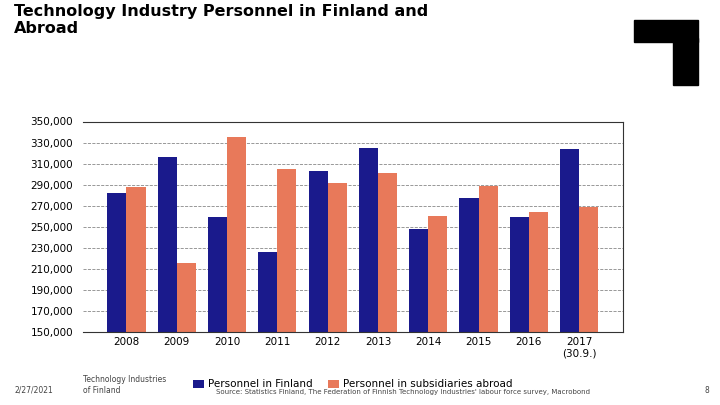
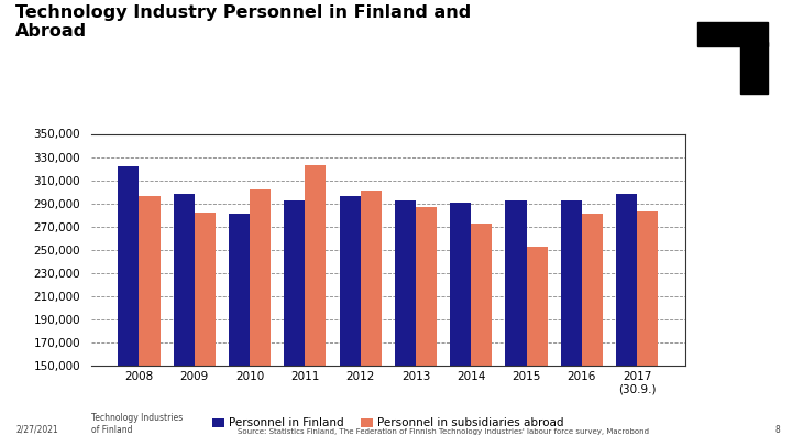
Personnel in Finland/2008: 282,000 -> 322,000
Personnel in subsidiaries abroad/2008: 288,000 -> 296,000
Personnel in Finland/2009: 316,000 -> 298,000
Personnel in subsidiaries abroad/2009: 216,000 -> 282,000
Personnel in Finland/2010: 259,000 -> 281,000
Personnel in subsidiaries abroad/2010: 335,000 -> 302,000
Personnel in Finland/2011: 226,000 -> 293,000
Personnel in subsidiaries abroad/2011: 305,000 -> 323,000
Personnel in Finland/2012: 303,000 -> 296,000
Personnel in subsidiaries abroad/2012: 292,000 -> 301,000
Personnel in Finland/2013: 325,000 -> 293,000
Personnel in subsidiaries abroad/2013: 301,000 -> 287,000
Personnel in Finland/2014: 248,000 -> 291,000
Personnel in subsidiaries abroad/2014: 260,000 -> 273,000
Personnel in Finland/2015: 277,000 -> 293,000
Personnel in subsidiaries abroad/2015: 289,000 -> 253,000
Personnel in Finland/2016: 259,000 -> 293,000
Personnel in subsidiaries abroad/2016: 264,000 -> 281,000
Personnel in Finland/2017 (30.9.): 324,000 -> 298,000
Personnel in subsidiaries abroad/2017 (30.9.): 269,000 -> 283,000
